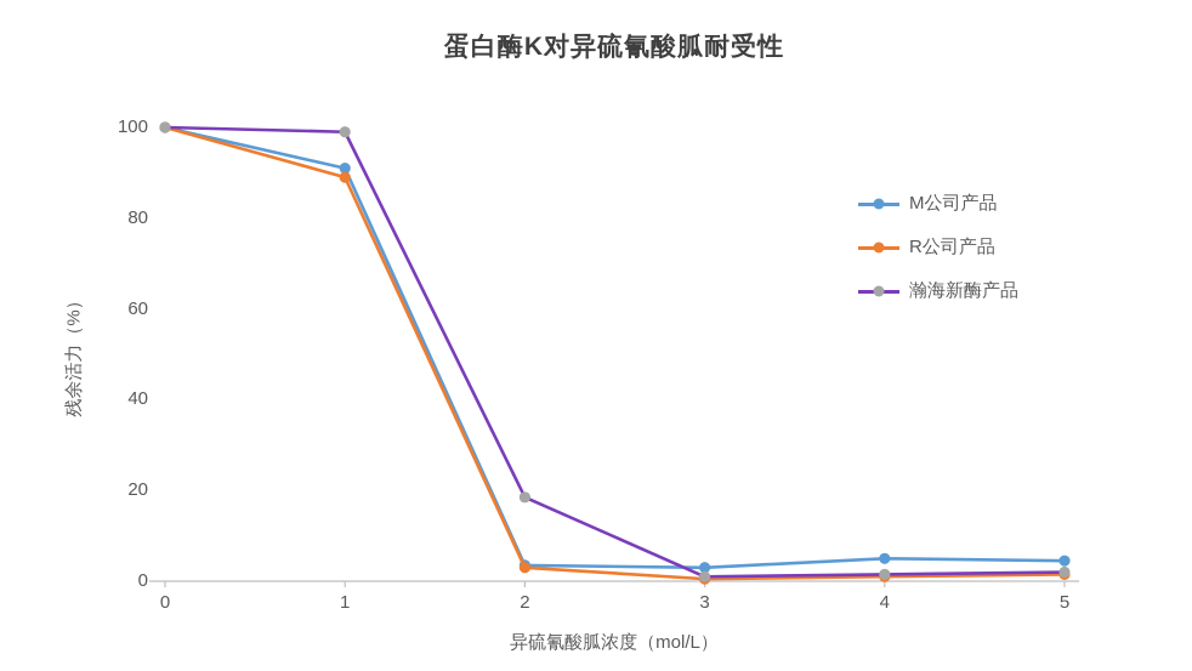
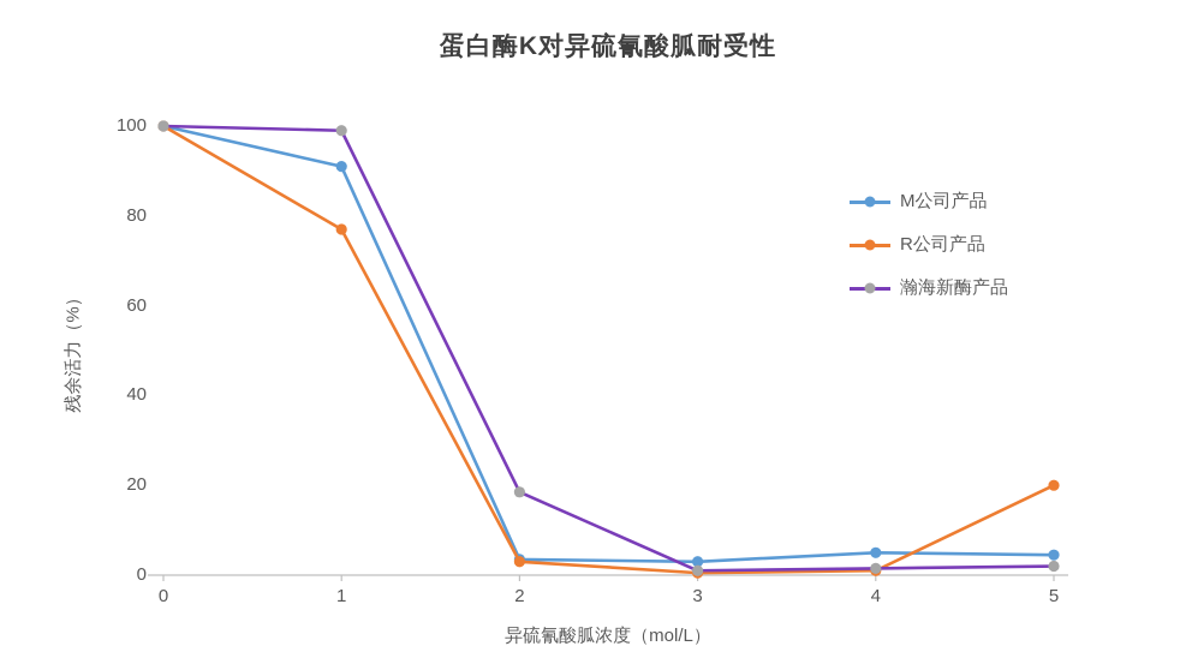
R公司产品/1: 89 -> 77
R公司产品/5: 2 -> 20
